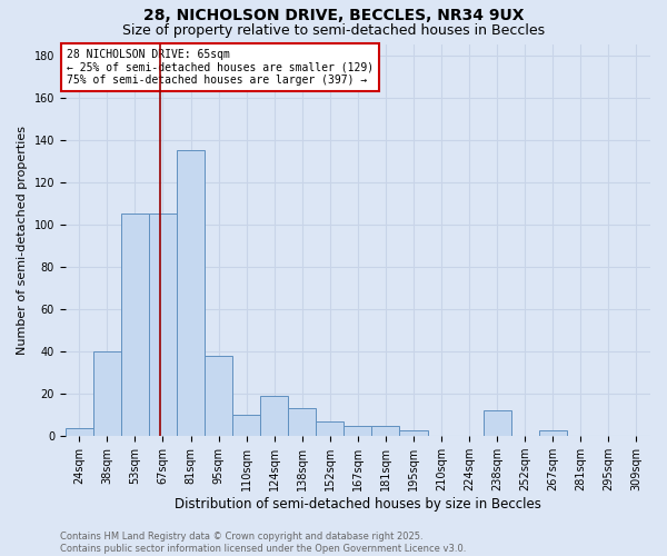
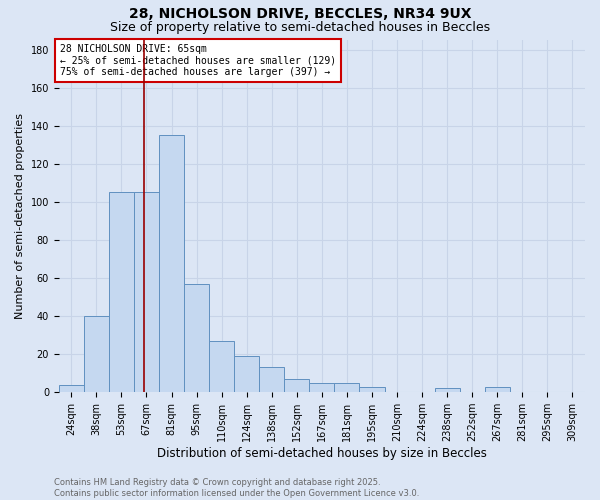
95sqm: 38 -> 57
110sqm: 10 -> 27
238sqm: 12 -> 2
